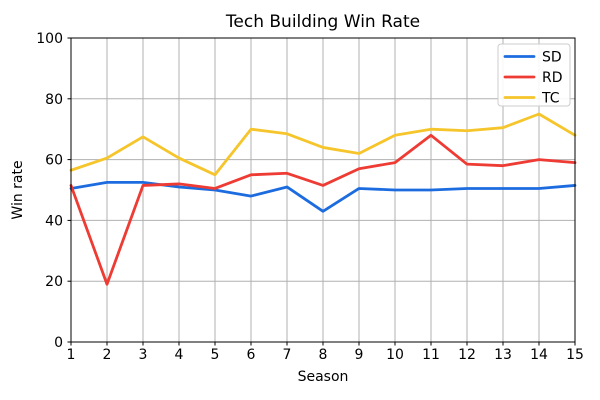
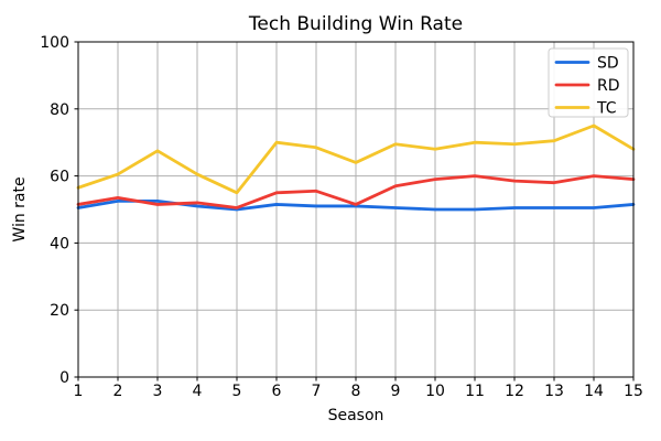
RD/2: 19 -> 54
SD/6: 48 -> 52
SD/8: 43 -> 51
TC/9: 62 -> 70
RD/11: 68 -> 60
